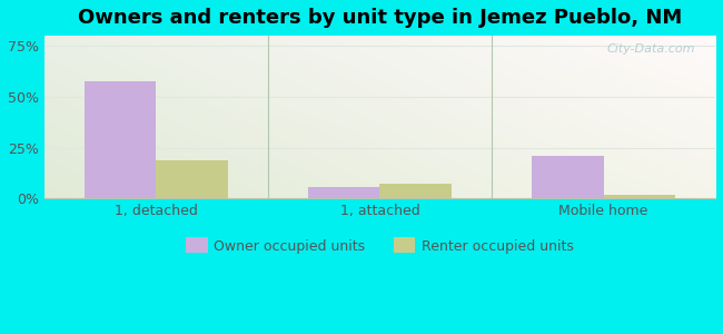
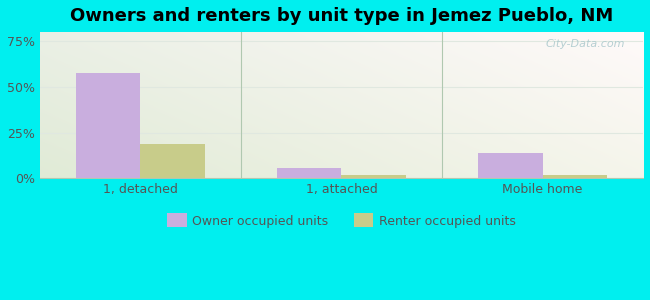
Renter occupied units/1, attached: 7% -> 2%
Owner occupied units/Mobile home: 21% -> 14%
